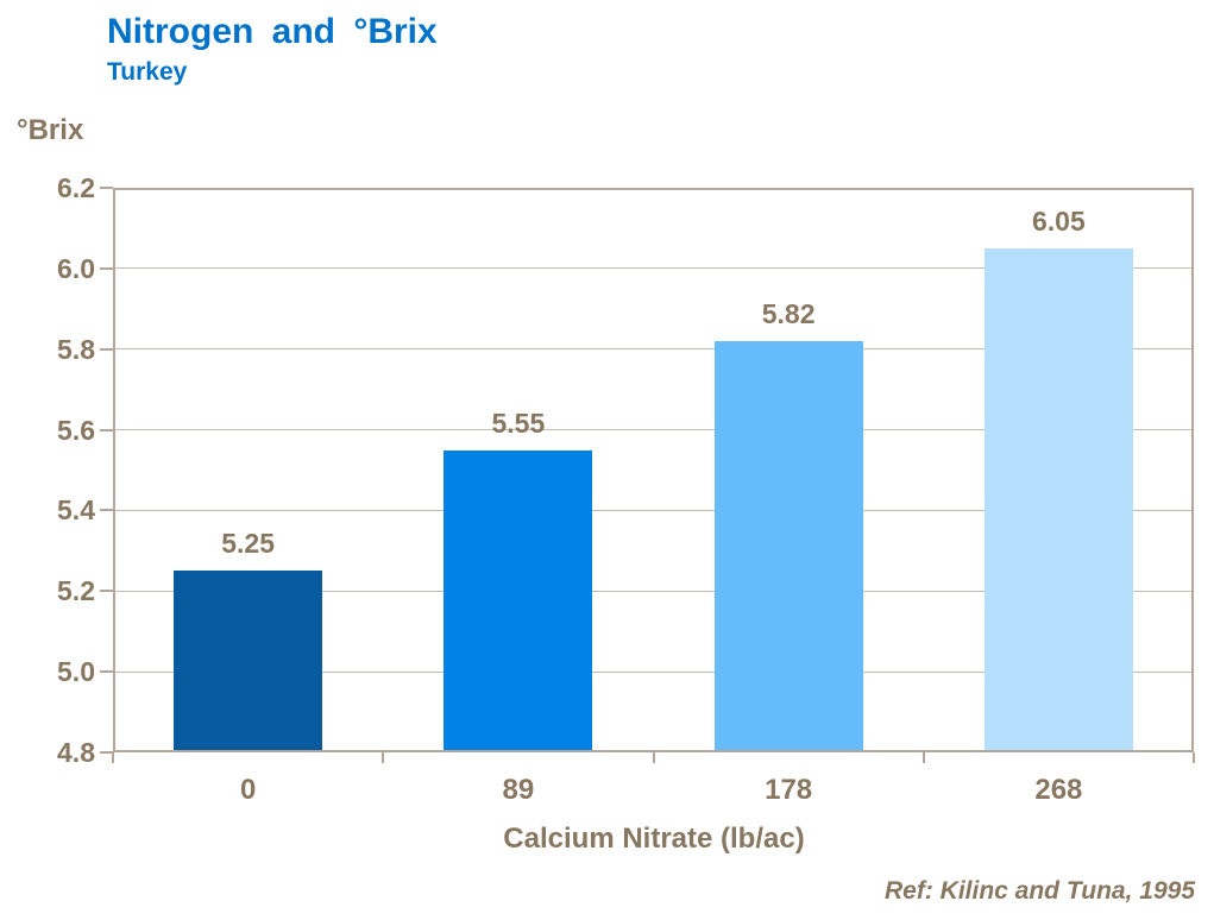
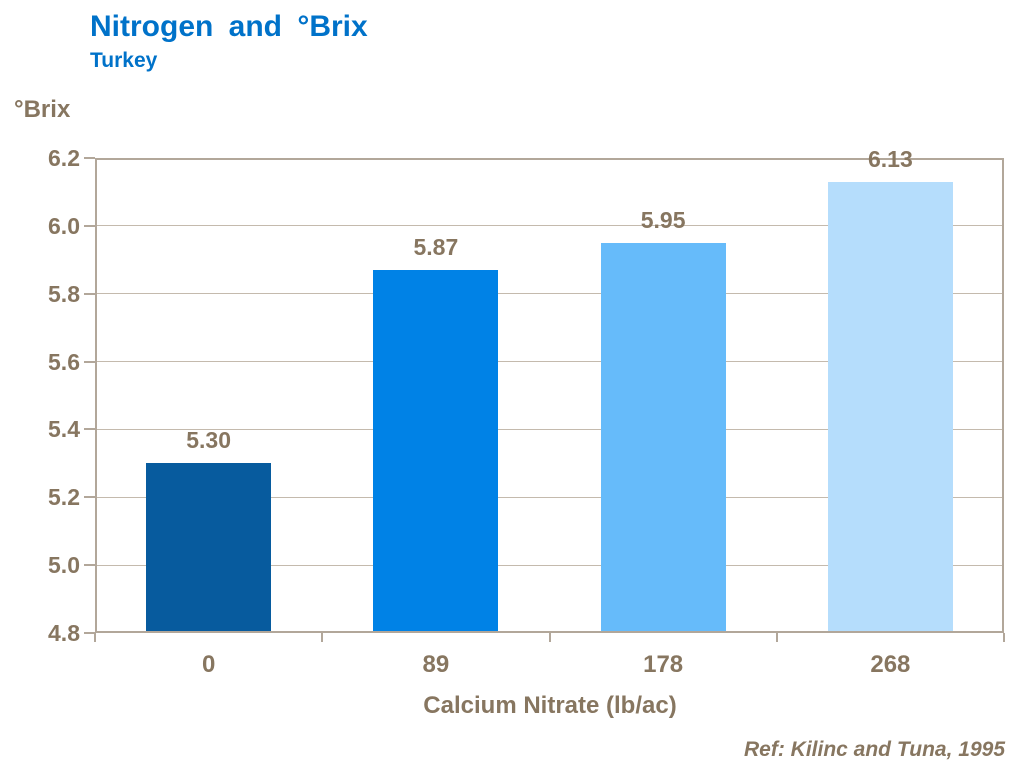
0: 5.25 -> 5.30
89: 5.55 -> 5.87
178: 5.82 -> 5.95
268: 6.05 -> 6.13
